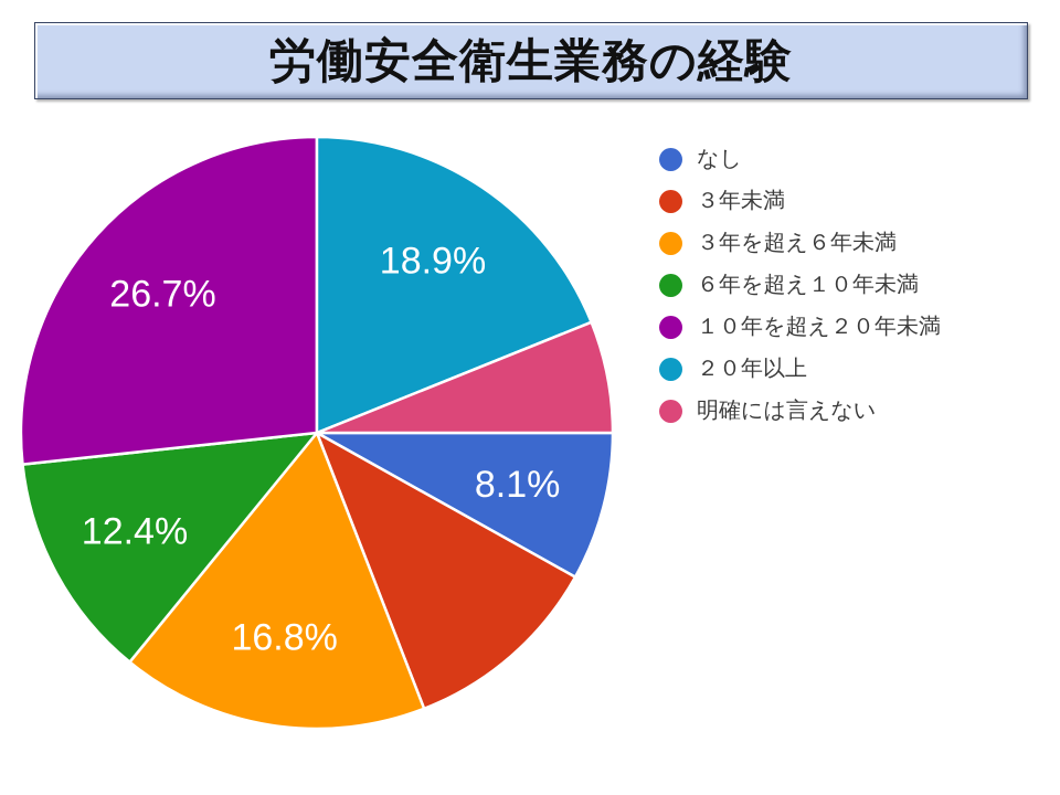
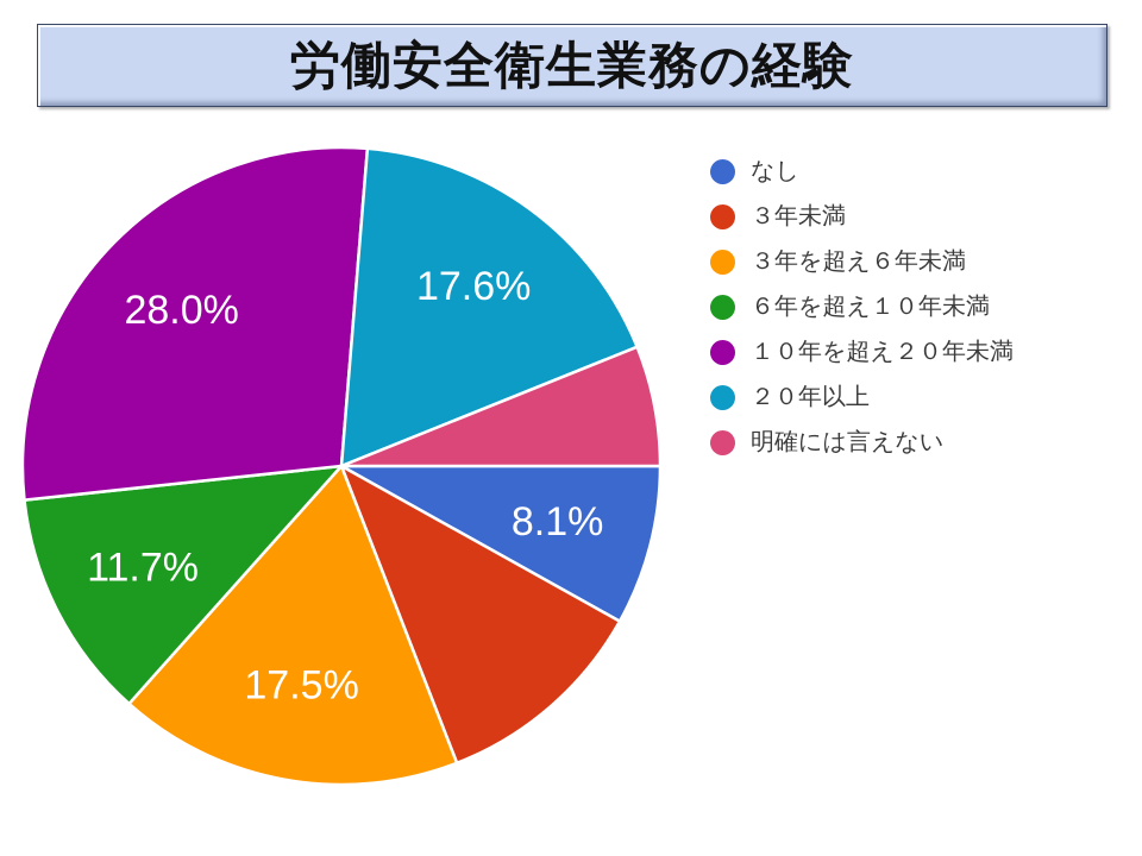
３年を超え６年未満: 16.8% -> 17.5%
６年を超え１０年未満: 12.4% -> 11.7%
１０年を超え２０年未満: 26.7% -> 28.0%
２０年以上: 18.9% -> 17.6%
